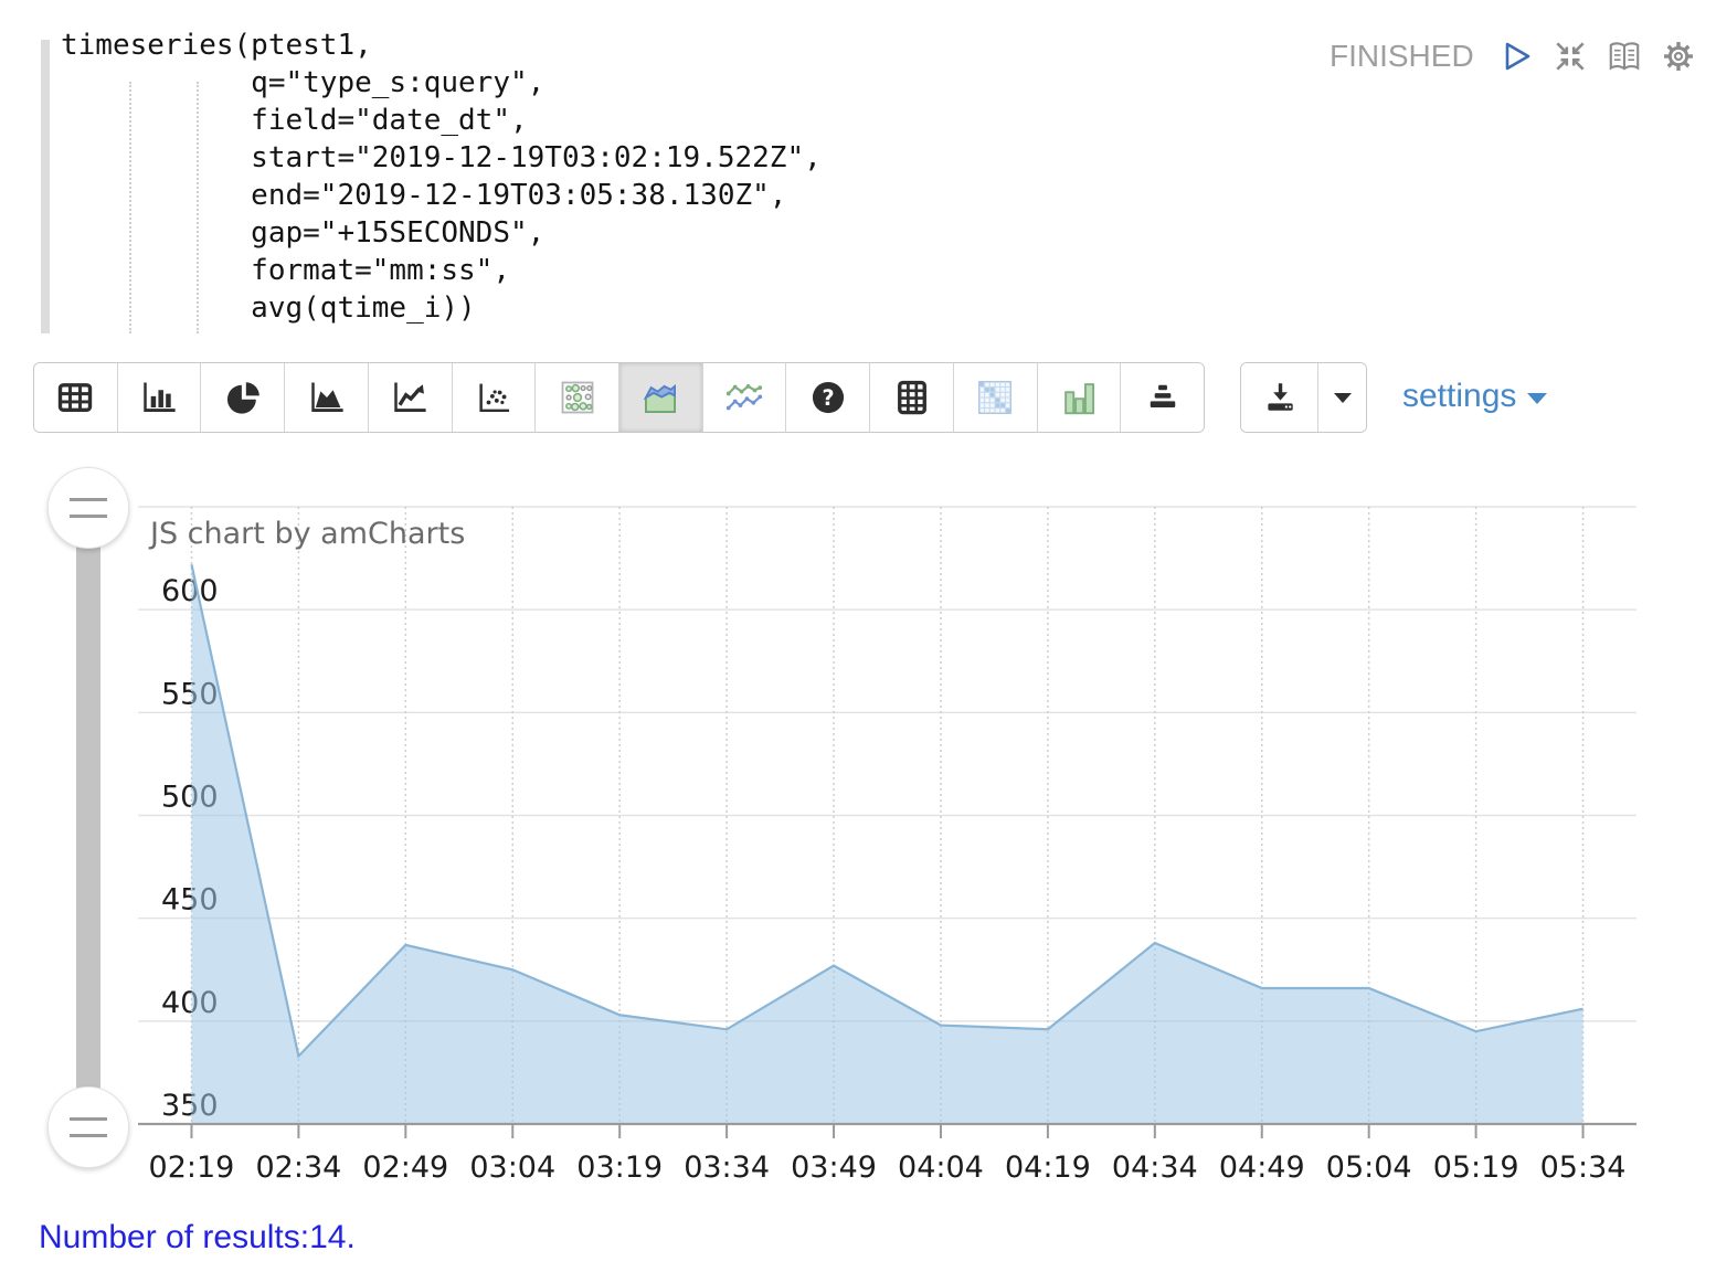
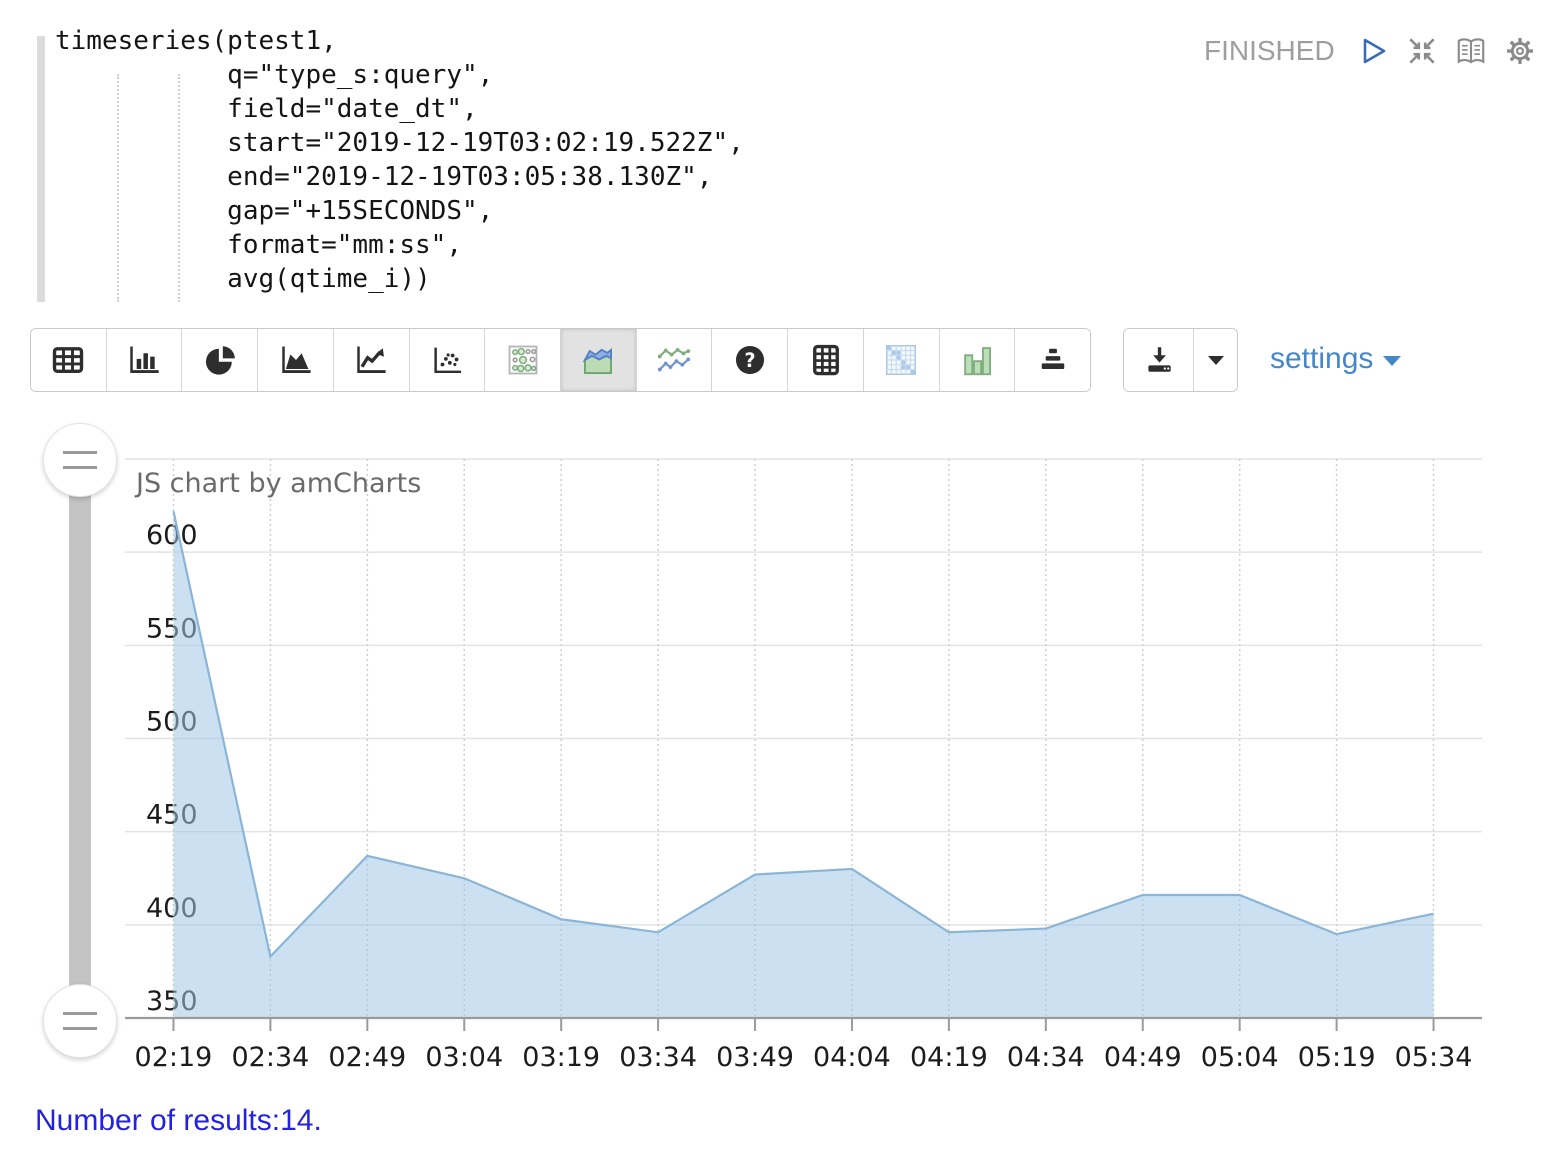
04:04: 398 -> 430
04:34: 438 -> 398
